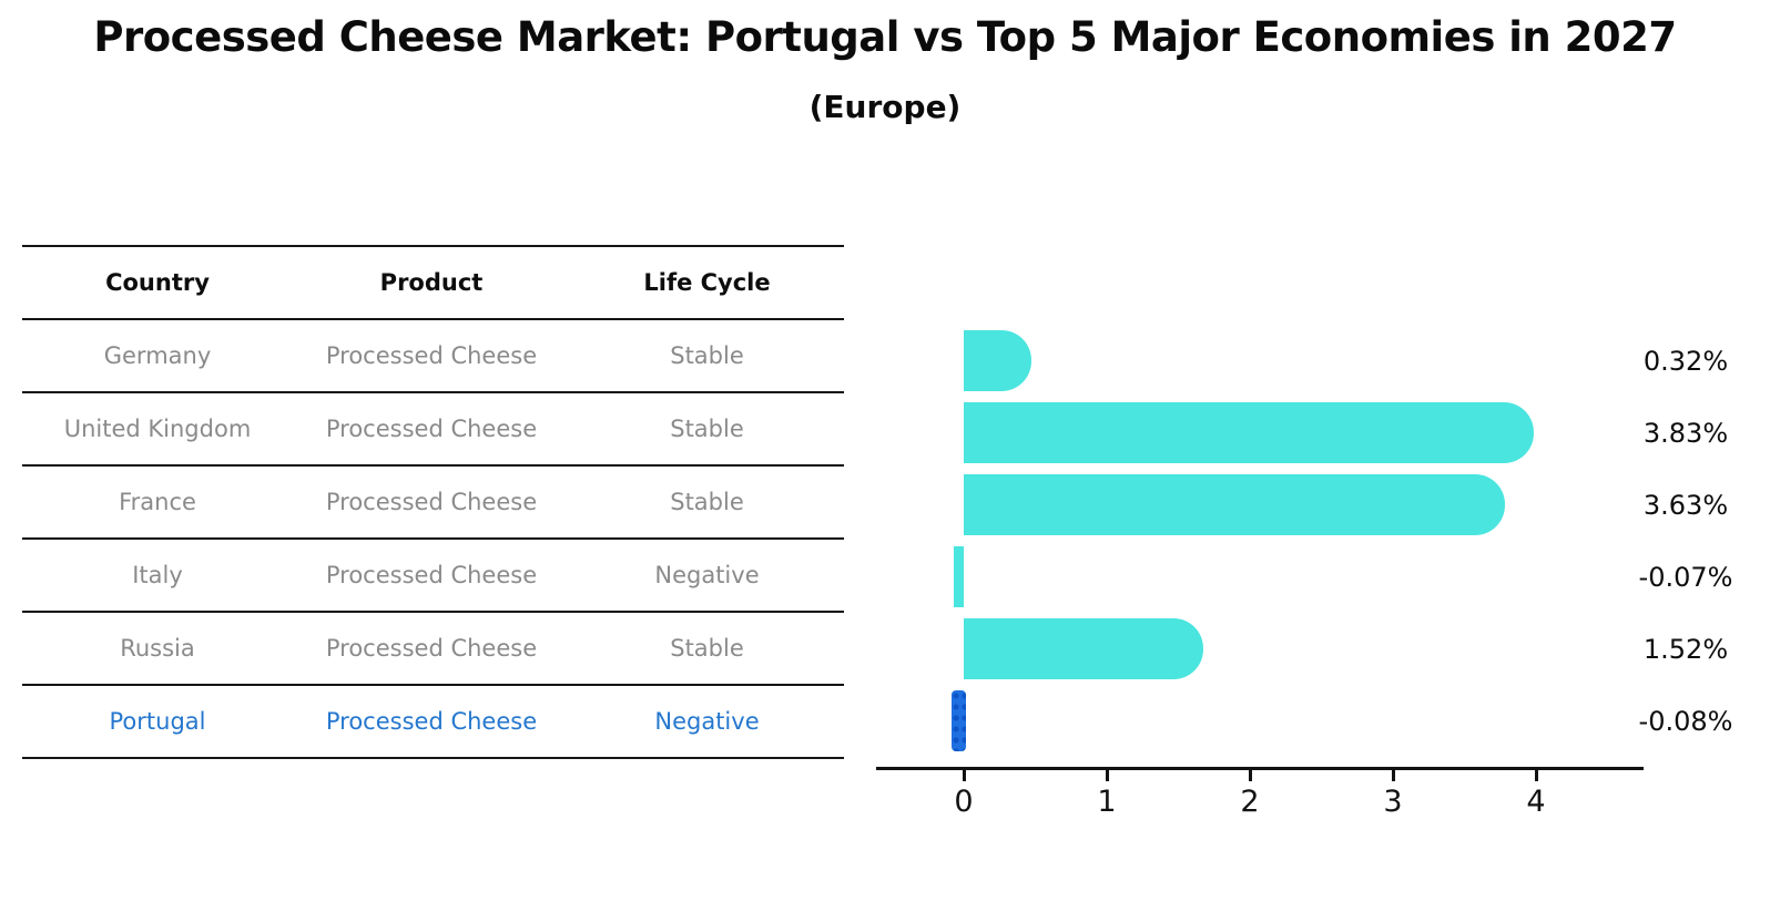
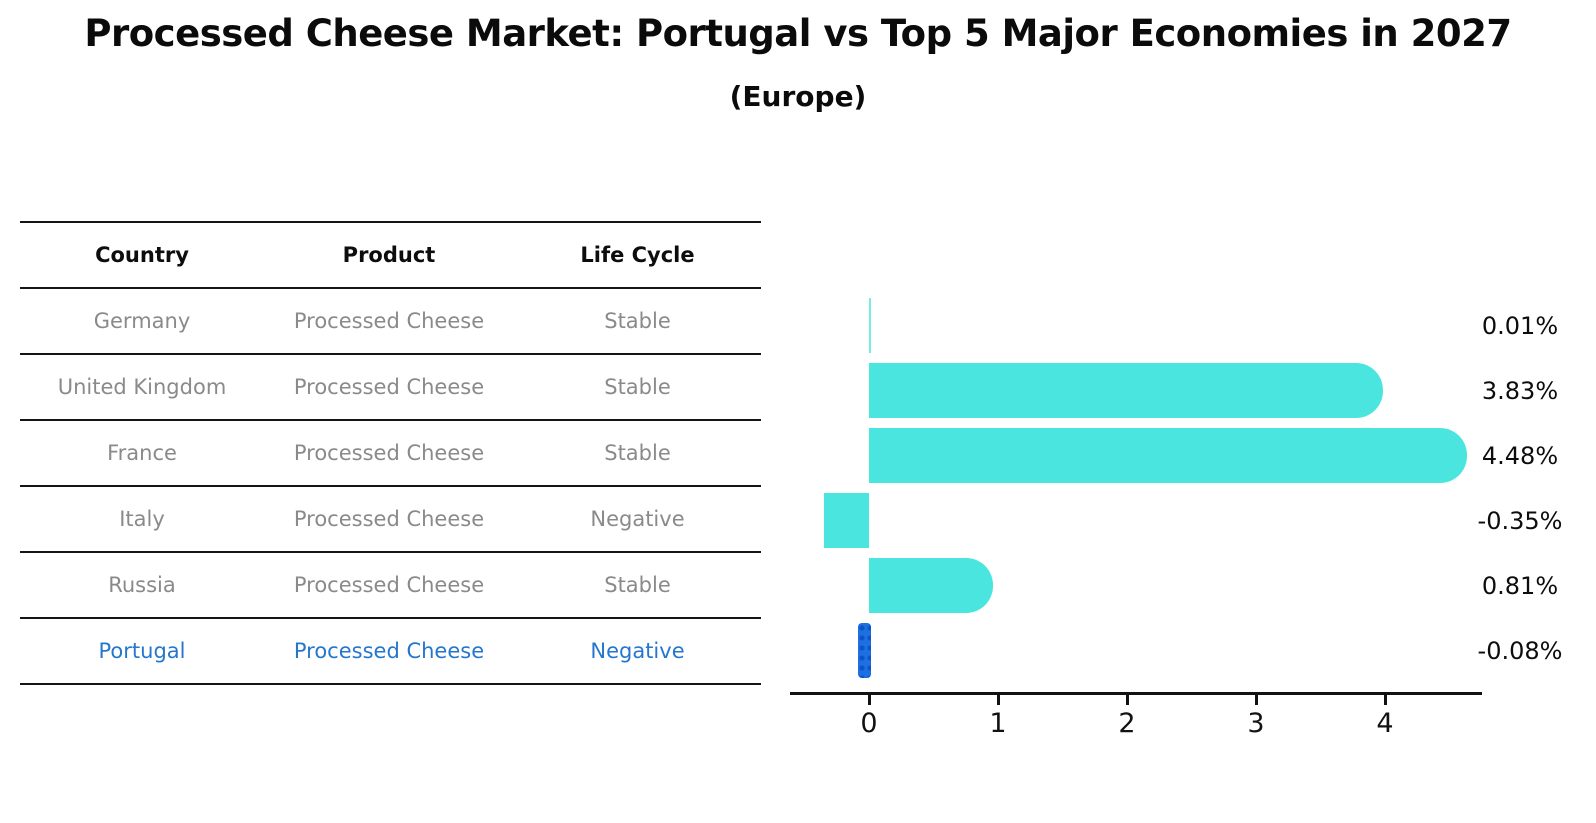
Germany: 0.32% -> 0.01%
France: 3.63% -> 4.48%
Italy: -0.07% -> -0.35%
Russia: 1.52% -> 0.81%
